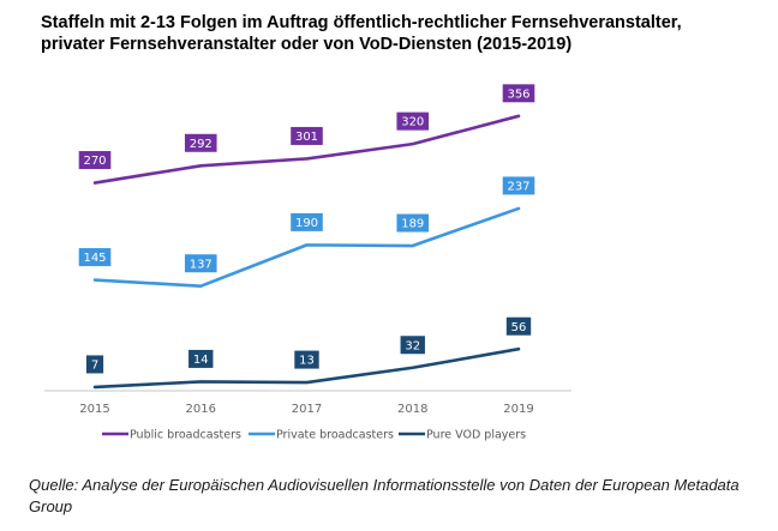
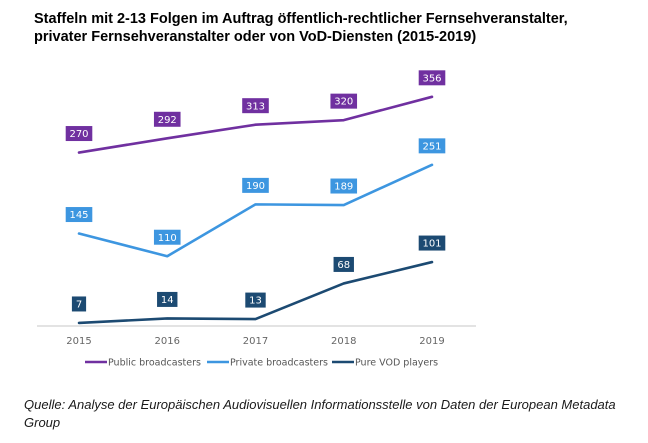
Private broadcasters/2016: 137 -> 110
Public broadcasters/2017: 301 -> 313
Pure VOD players/2018: 32 -> 68
Private broadcasters/2019: 237 -> 251
Pure VOD players/2019: 56 -> 101
